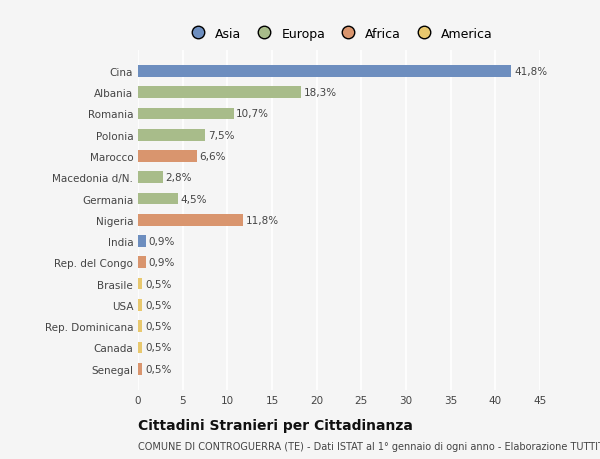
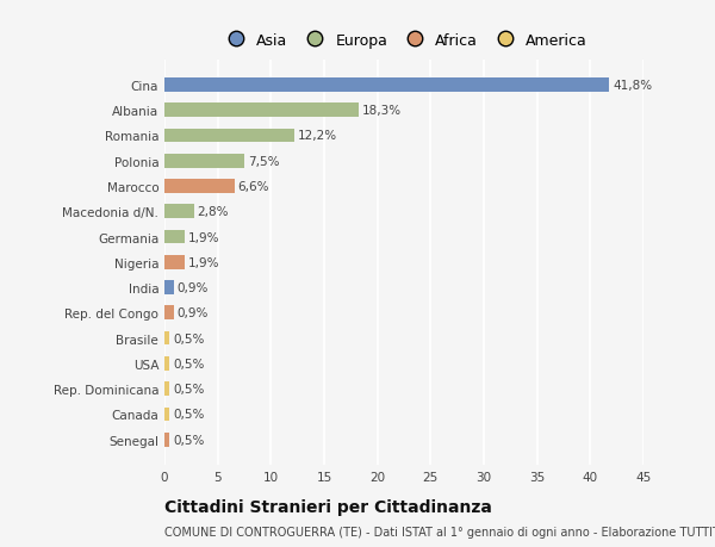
Romania: 10,7% -> 12,2%
Germania: 4,5% -> 1,9%
Nigeria: 11,8% -> 1,9%
